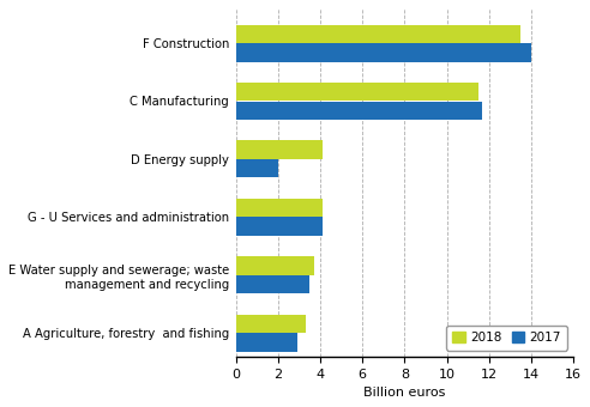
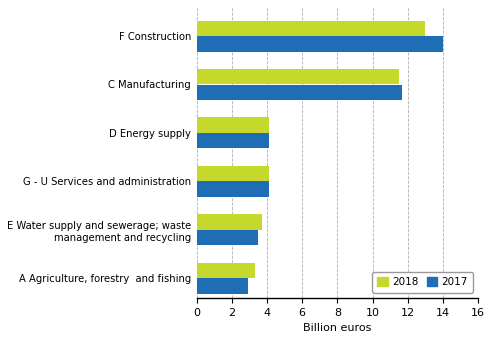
2018/F Construction: 13.5 -> 13.0
2017/D Energy supply: 2.0 -> 4.1
